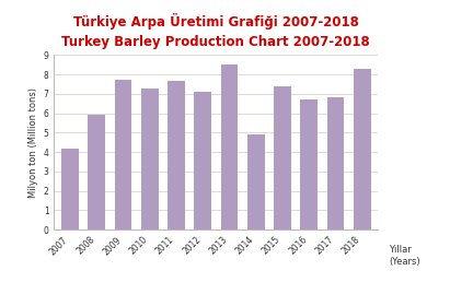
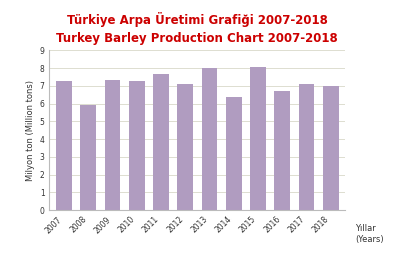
2007: 4.2 -> 7.3
2009: 7.7 -> 7.3
2013: 8.5 -> 8.0
2014: 4.9 -> 6.4
2015: 7.4 -> 8.1
2017: 6.8 -> 7.1
2018: 8.3 -> 7.0
